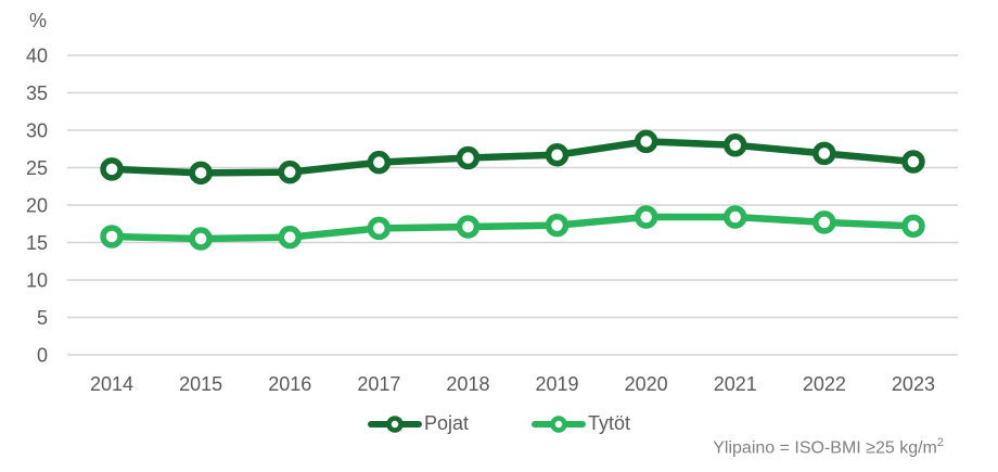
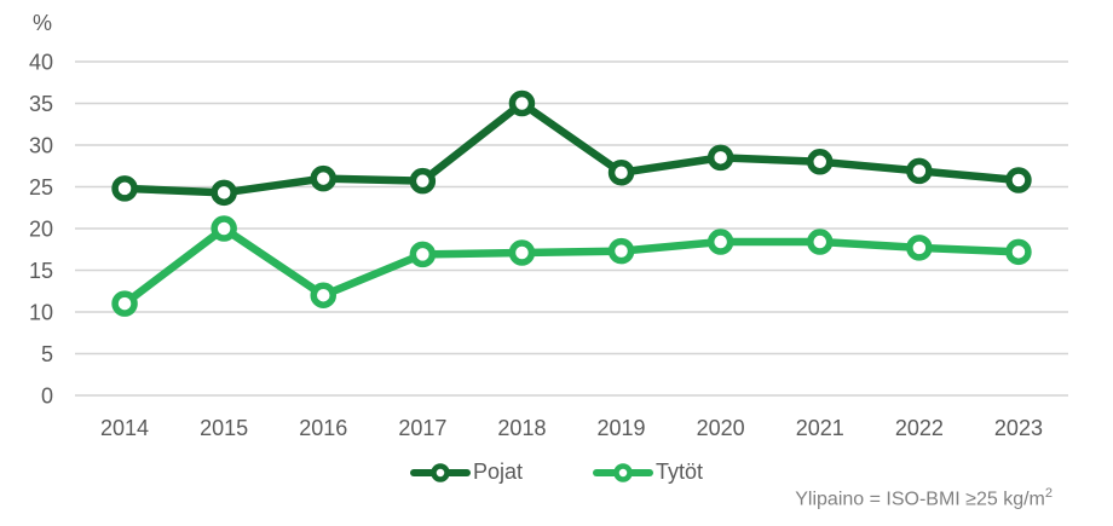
Tytöt/2014: 16 -> 11
Tytöt/2015: 16 -> 20
Pojat/2016: 24 -> 26
Tytöt/2016: 16 -> 12
Pojat/2018: 26 -> 35
